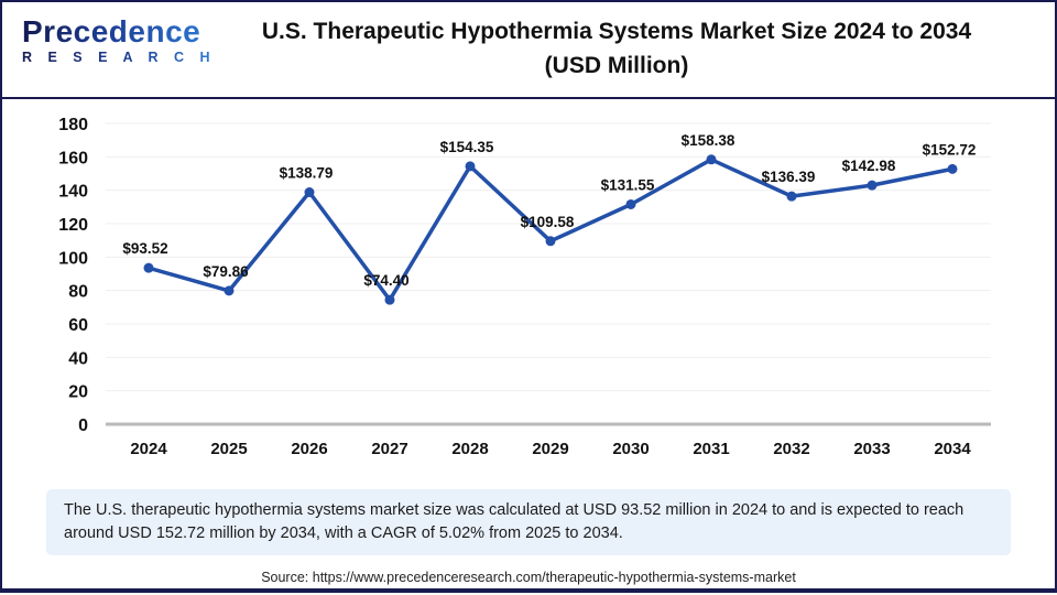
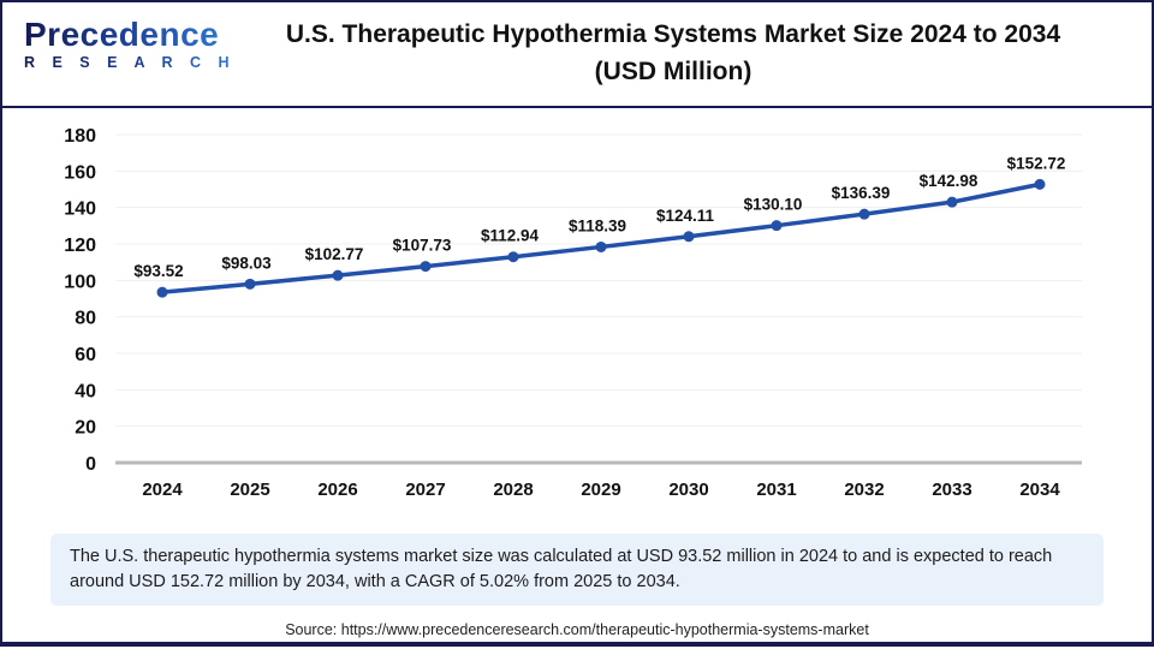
2025: $79.86 -> $98.03
2026: $138.79 -> $102.77
2027: $74.40 -> $107.73
2028: $154.35 -> $112.94
2029: $109.58 -> $118.39
2030: $131.55 -> $124.11
2031: $158.38 -> $130.10
